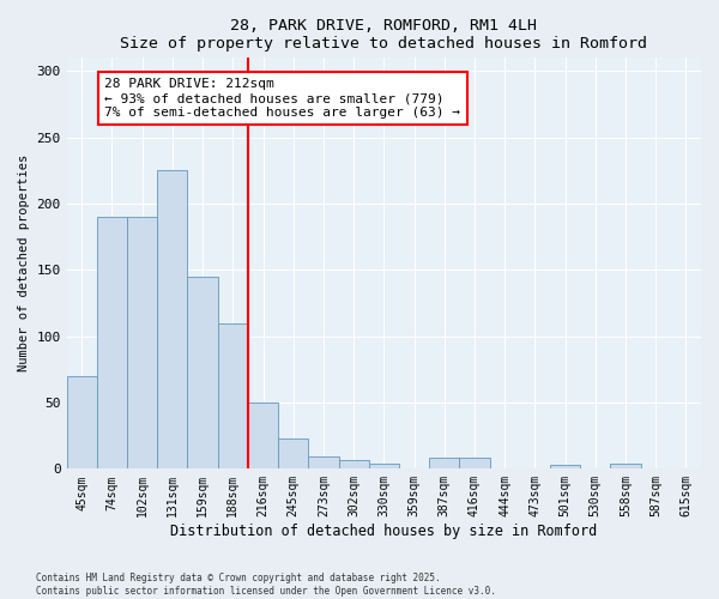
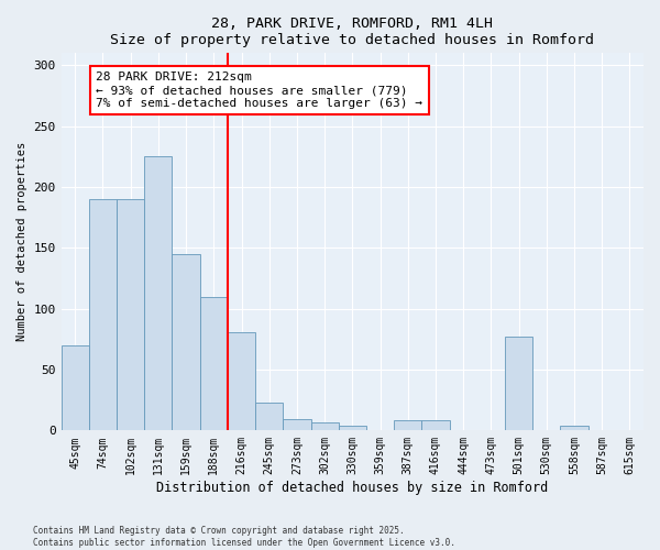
216sqm: 50 -> 81
501sqm: 3 -> 77
